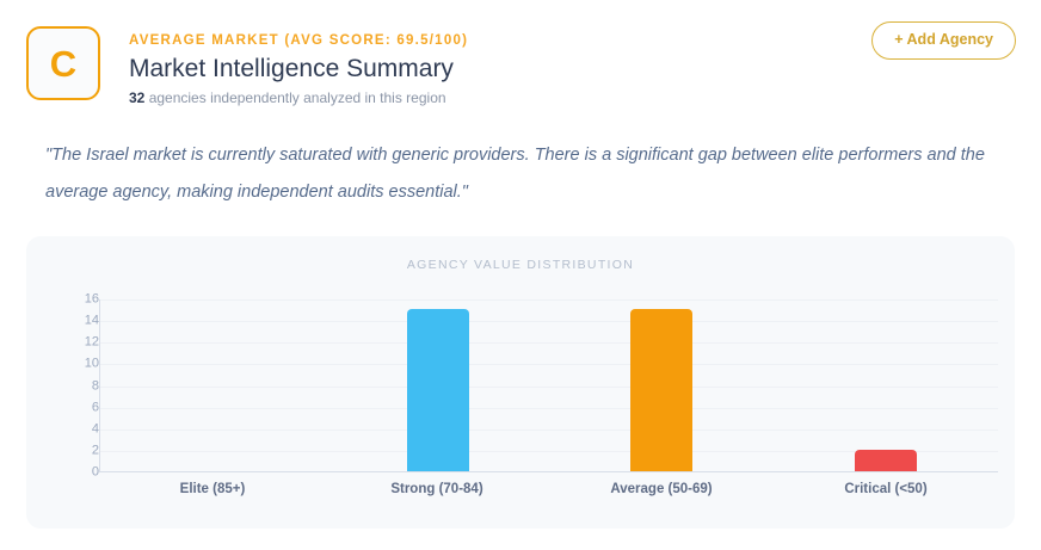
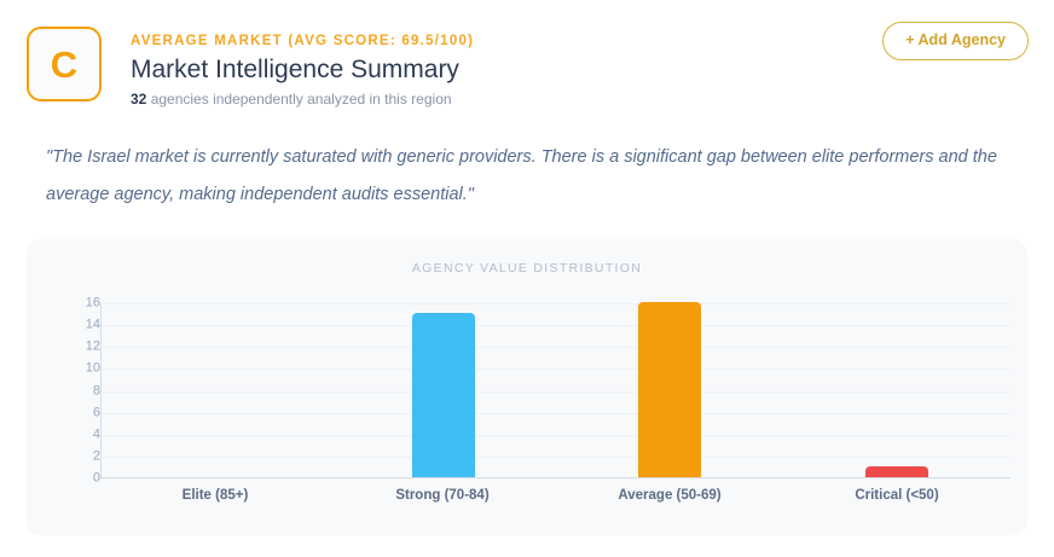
Average (50-69): 15 -> 16
Critical (<50): 2 -> 1
